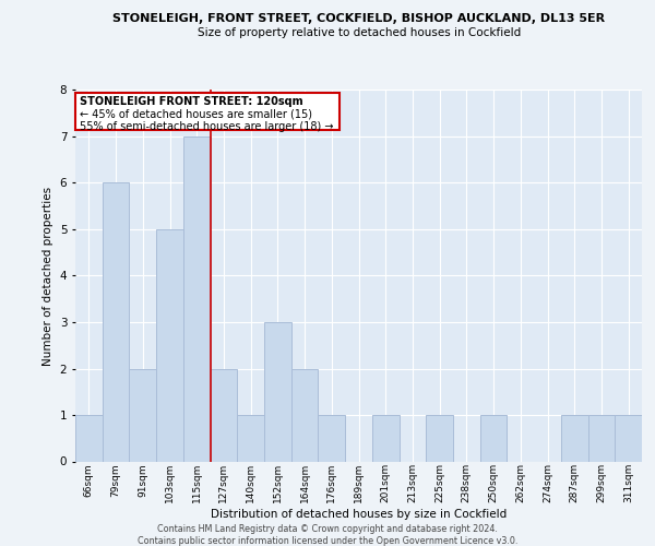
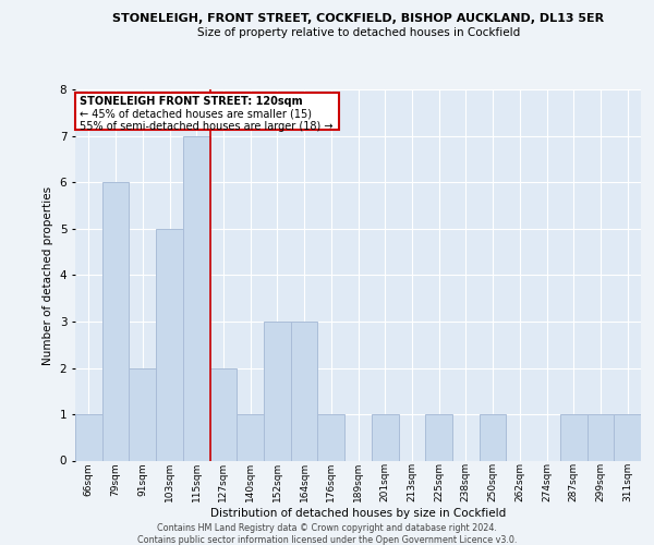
164sqm: 2 -> 3
